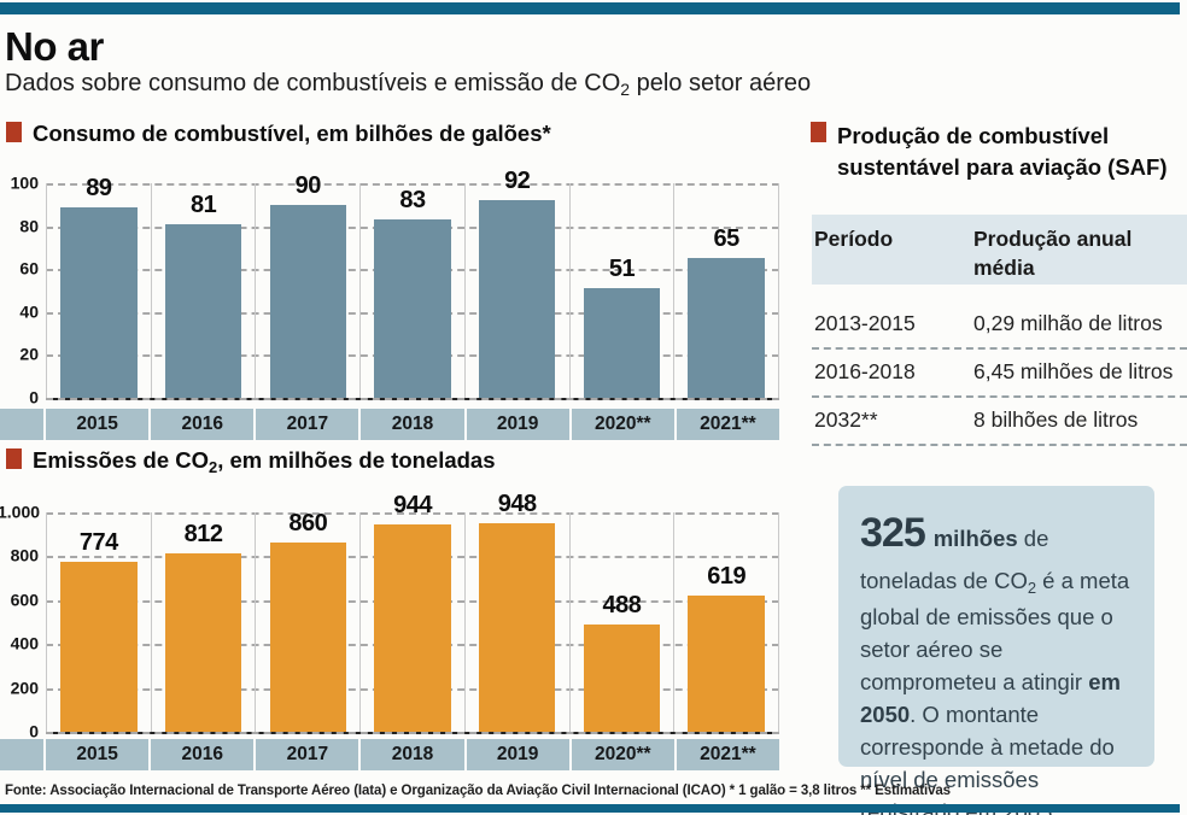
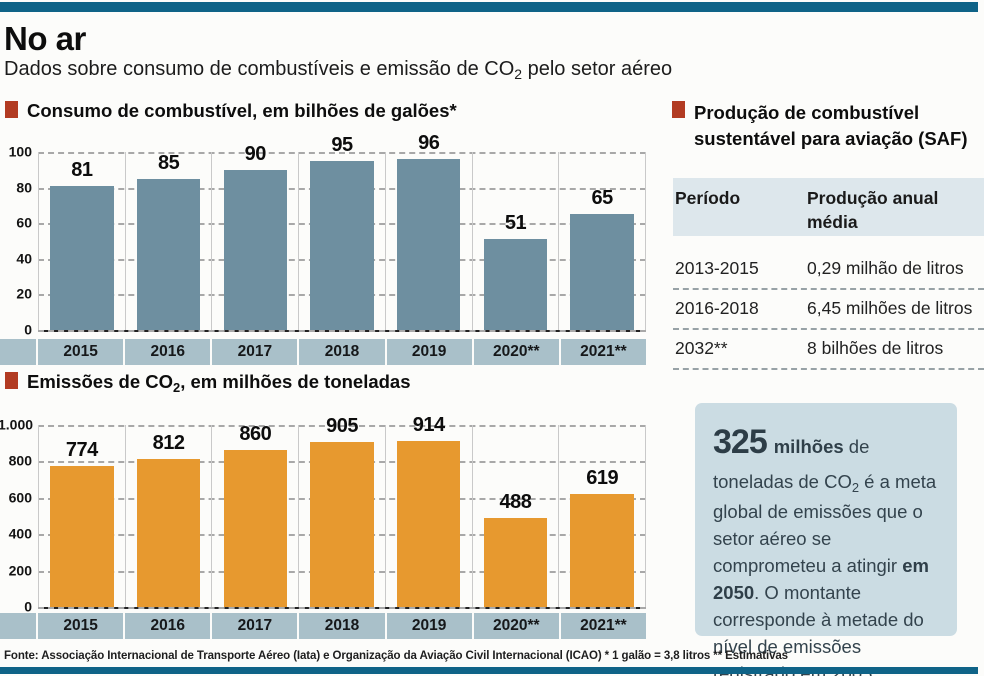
Consumo de combustível, em bilhões de galões*/2015: 89 -> 81
Consumo de combustível, em bilhões de galões*/2016: 81 -> 85
Consumo de combustível, em bilhões de galões*/2018: 83 -> 95
Consumo de combustível, em bilhões de galões*/2019: 92 -> 96
Emissões de CO2, em milhões de toneladas/2018: 944 -> 905
Emissões de CO2, em milhões de toneladas/2019: 948 -> 914
